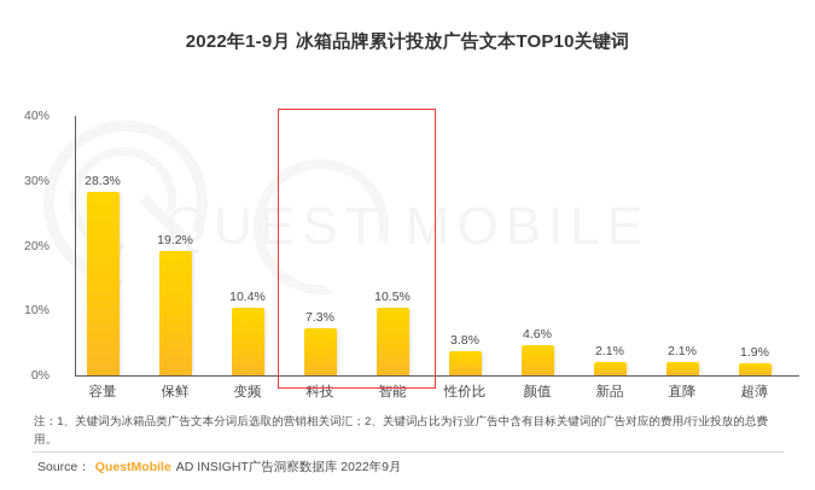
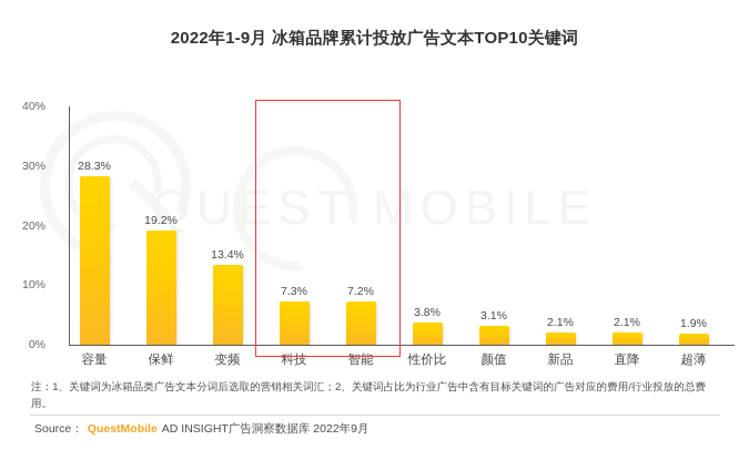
变频: 10.4% -> 13.4%
智能: 10.5% -> 7.2%
颜值: 4.6% -> 3.1%
